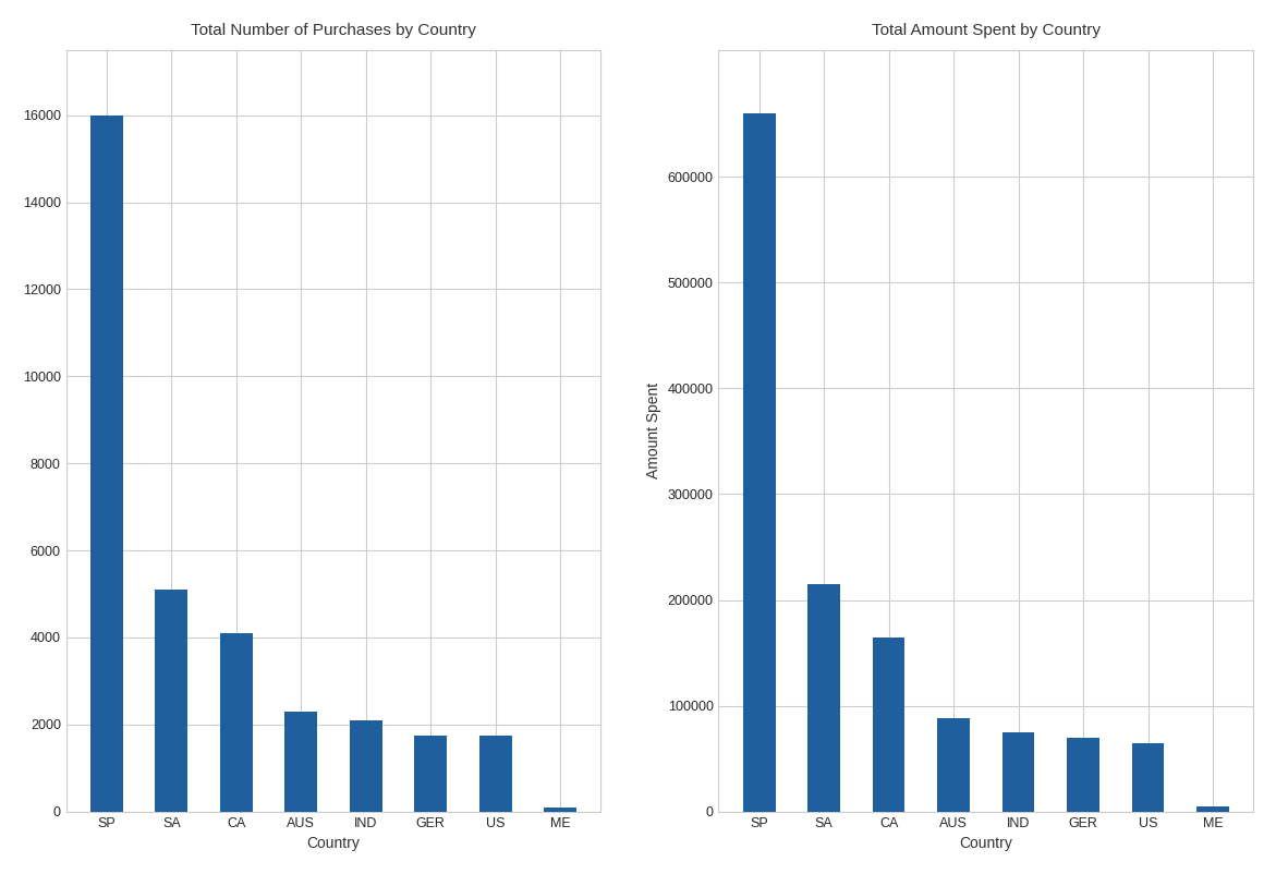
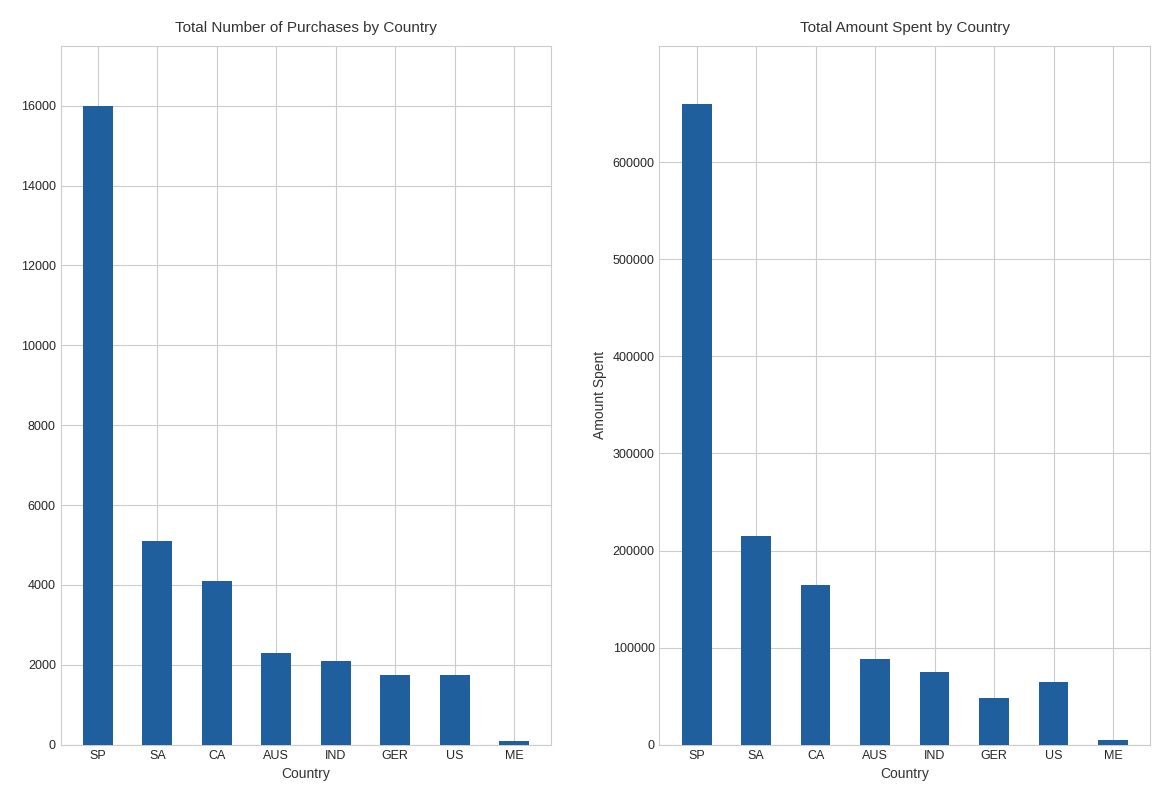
Total Amount Spent by Country/GER: 70000 -> 48000
